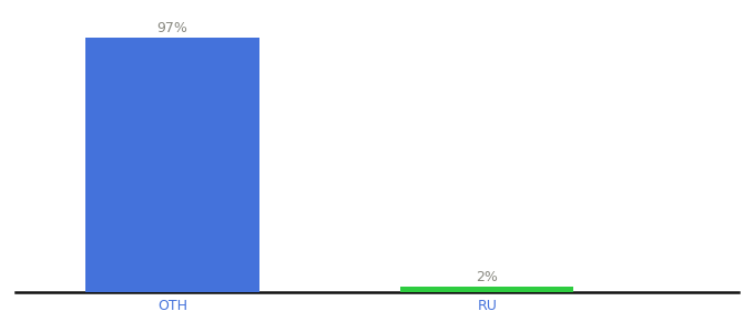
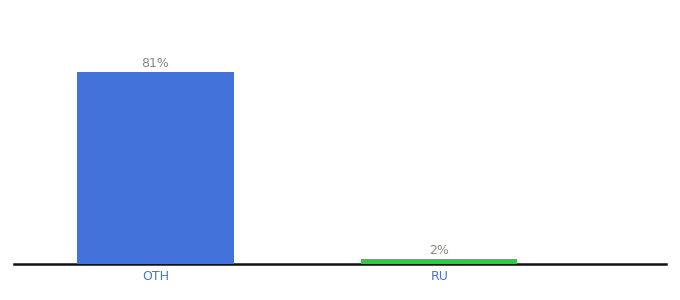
OTH: 97% -> 81%
